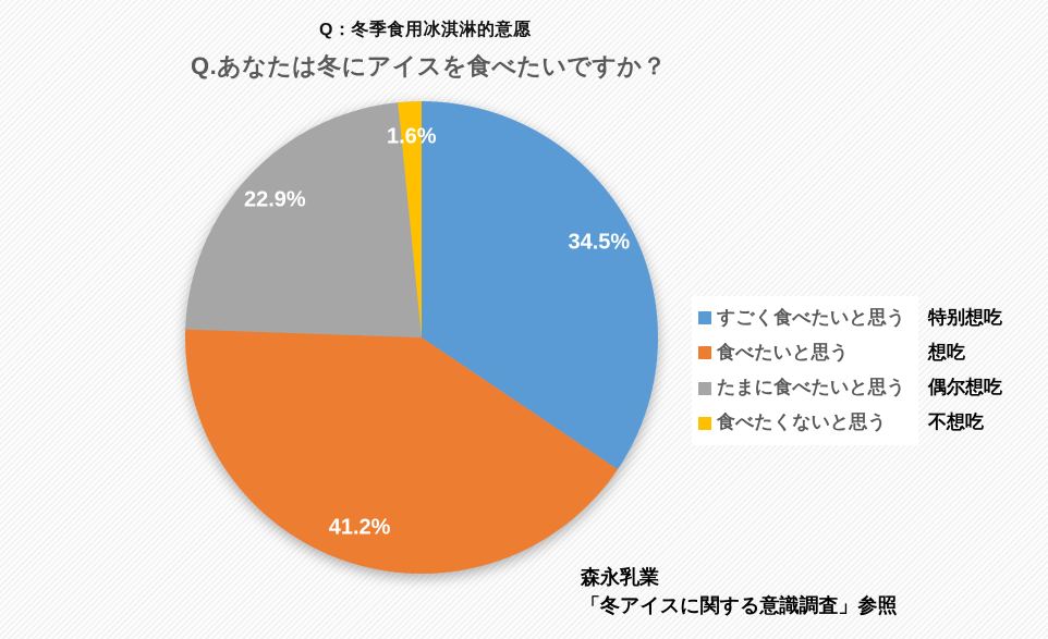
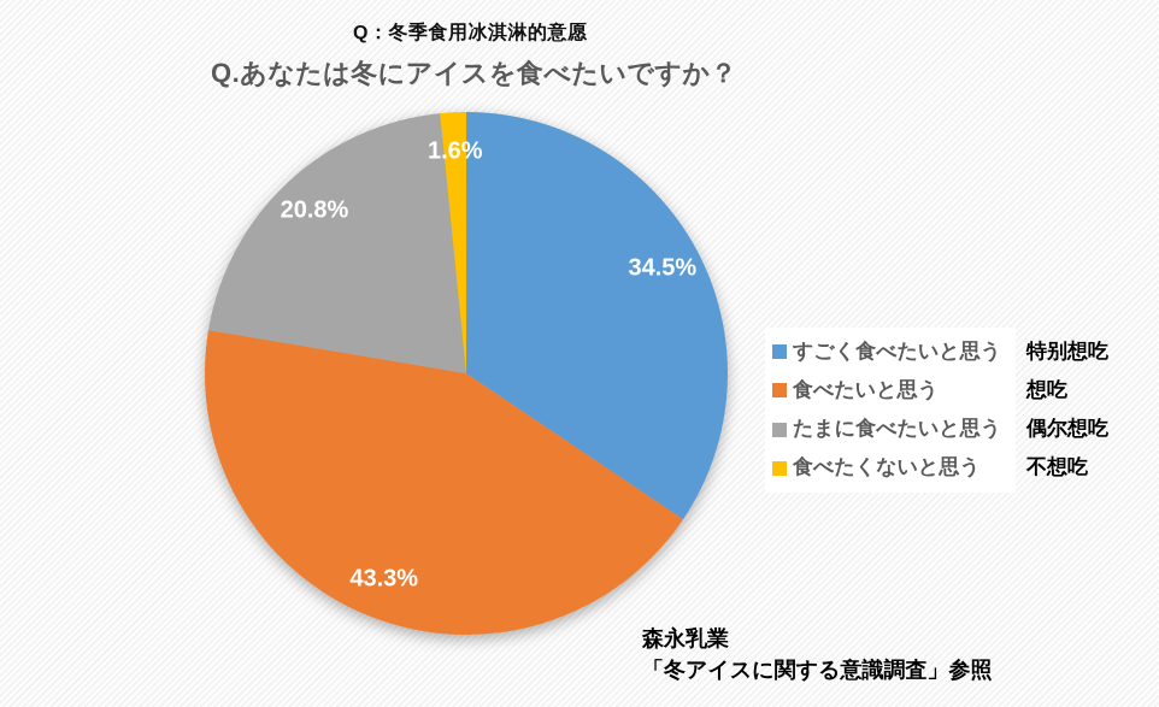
食べたいと思う: 41.2% -> 43.3%
たまに食べたいと思う: 22.9% -> 20.8%
